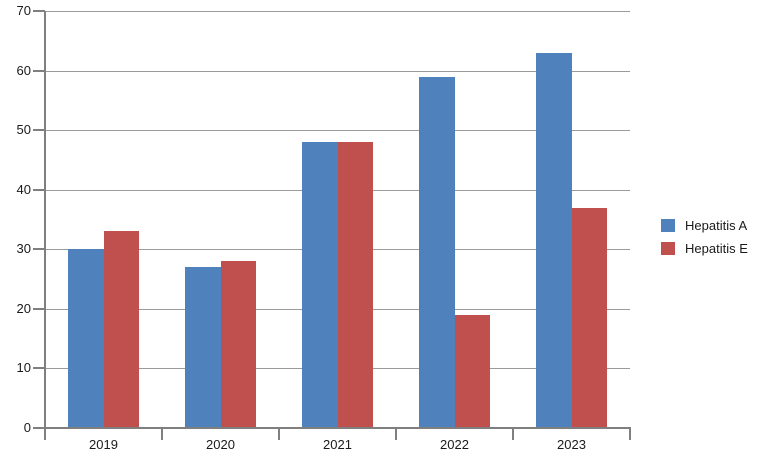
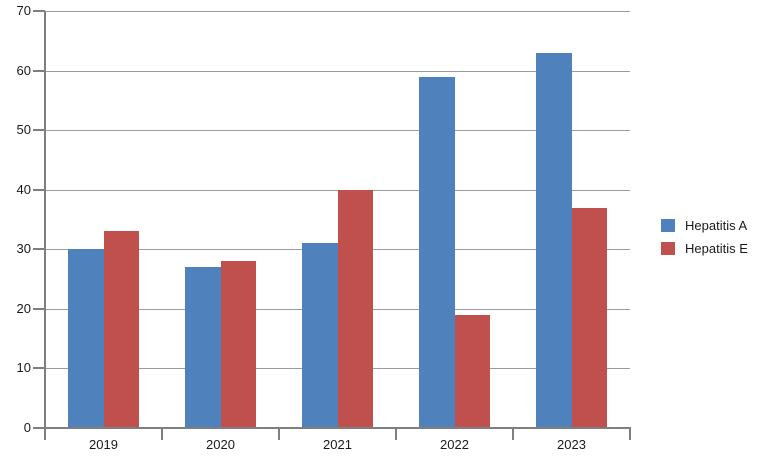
Hepatitis A/2021: 48 -> 31
Hepatitis E/2021: 48 -> 40
